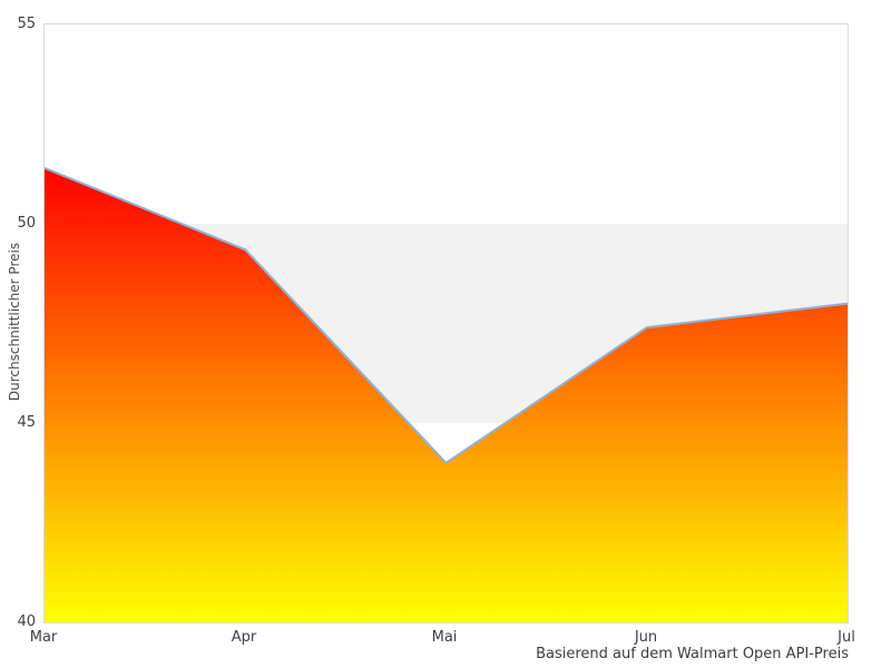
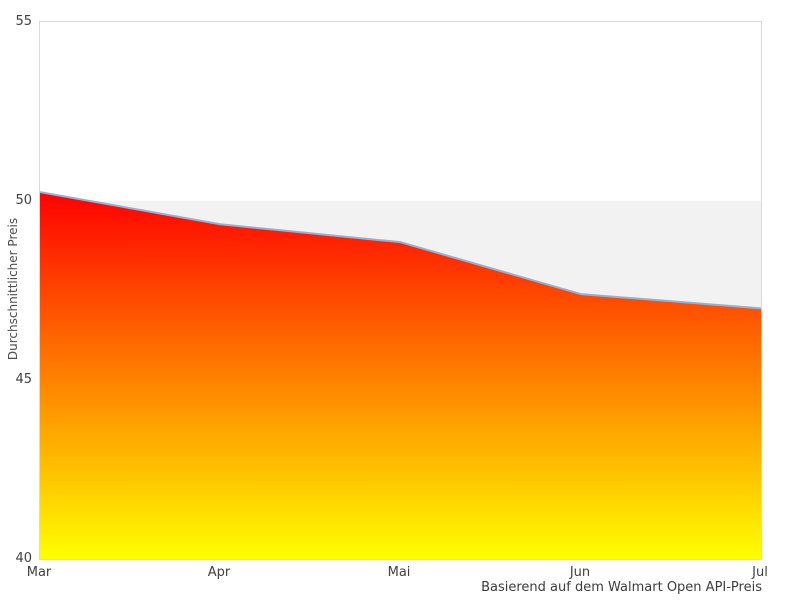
Mar: 51.4 -> 50.2
Mai: 44.0 -> 48.9
Jul: 48.0 -> 47.0
